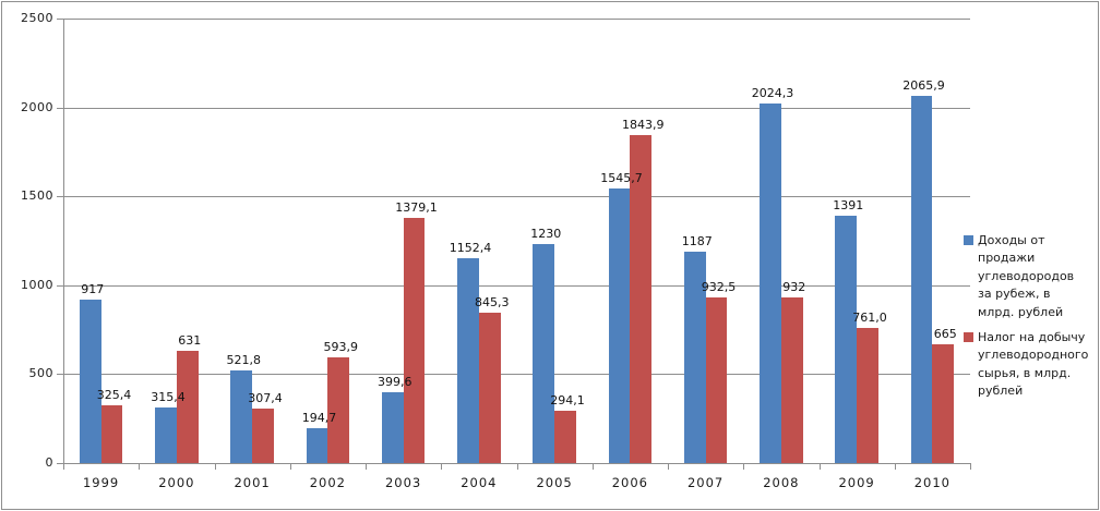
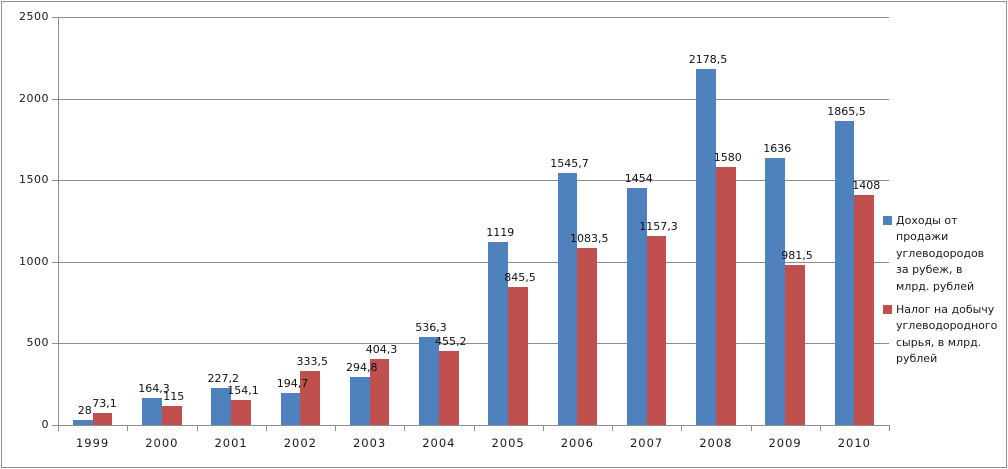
Доходы от продажи углеводородов за рубеж, в млрд. рублей/1999: 917 -> 28
Налог на добычу углеводородного сырья, в млрд. рублей/1999: 325,4 -> 73,1
Доходы от продажи углеводородов за рубеж, в млрд. рублей/2000: 315,4 -> 164,3
Налог на добычу углеводородного сырья, в млрд. рублей/2000: 631 -> 115
Доходы от продажи углеводородов за рубеж, в млрд. рублей/2001: 521,8 -> 227,2
Налог на добычу углеводородного сырья, в млрд. рублей/2001: 307,4 -> 154,1
Налог на добычу углеводородного сырья, в млрд. рублей/2002: 593,9 -> 333,5
Доходы от продажи углеводородов за рубеж, в млрд. рублей/2003: 399,6 -> 294,8
Налог на добычу углеводородного сырья, в млрд. рублей/2003: 1379,1 -> 404,3
Доходы от продажи углеводородов за рубеж, в млрд. рублей/2004: 1152,4 -> 536,3
Налог на добычу углеводородного сырья, в млрд. рублей/2004: 845,3 -> 455,2
Доходы от продажи углеводородов за рубеж, в млрд. рублей/2005: 1230 -> 1119
Налог на добычу углеводородного сырья, в млрд. рублей/2005: 294,1 -> 845,5
Налог на добычу углеводородного сырья, в млрд. рублей/2006: 1843,9 -> 1083,5
Доходы от продажи углеводородов за рубеж, в млрд. рублей/2007: 1187 -> 1454
Налог на добычу углеводородного сырья, в млрд. рублей/2007: 932,5 -> 1157,3
Доходы от продажи углеводородов за рубеж, в млрд. рублей/2008: 2024,3 -> 2178,5
Налог на добычу углеводородного сырья, в млрд. рублей/2008: 932 -> 1580
Доходы от продажи углеводородов за рубеж, в млрд. рублей/2009: 1391 -> 1636
Налог на добычу углеводородного сырья, в млрд. рублей/2009: 761,0 -> 981,5
Доходы от продажи углеводородов за рубеж, в млрд. рублей/2010: 2065,9 -> 1865,5
Налог на добычу углеводородного сырья, в млрд. рублей/2010: 665 -> 1408
